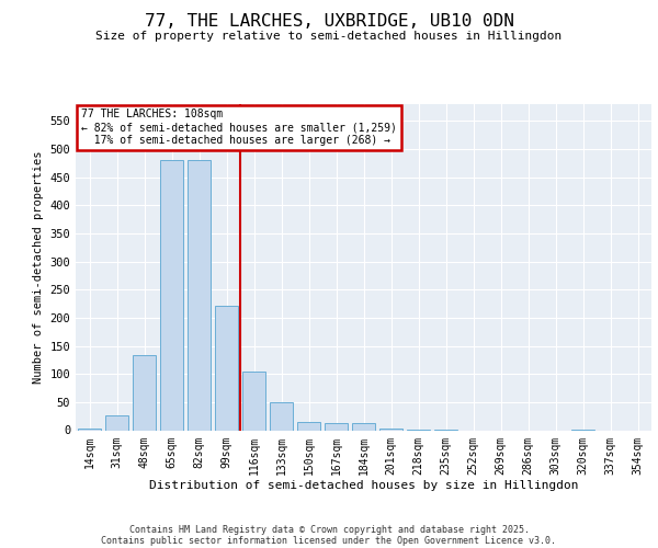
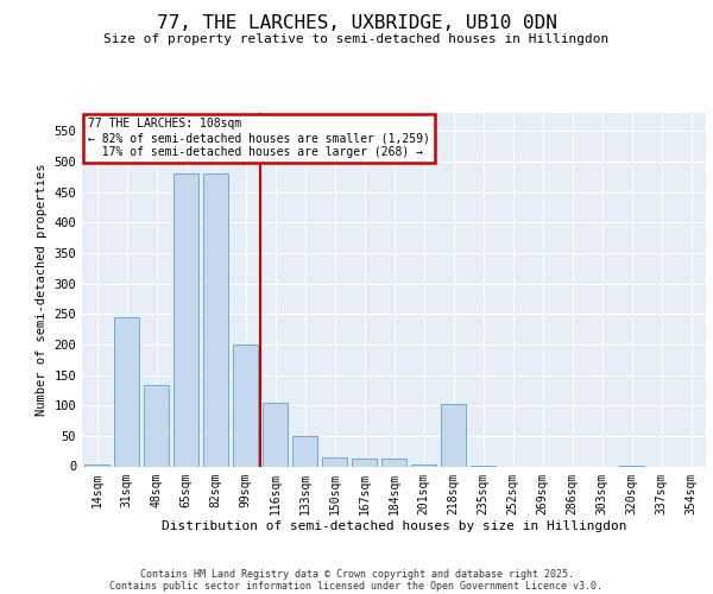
31sqm: 27 -> 244
99sqm: 222 -> 200
218sqm: 1 -> 102
